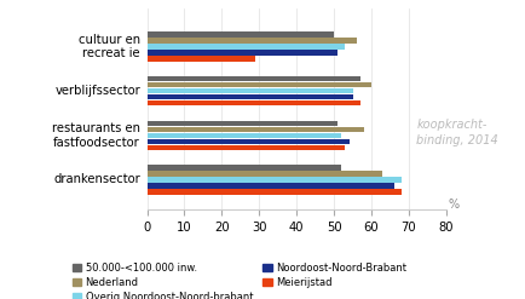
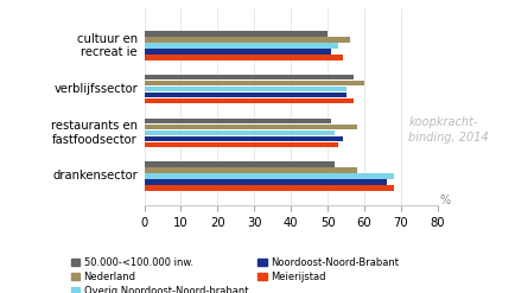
Meierijstad/cultuur en recreat ie: 29 -> 54
Nederland/drankensector: 63 -> 58
